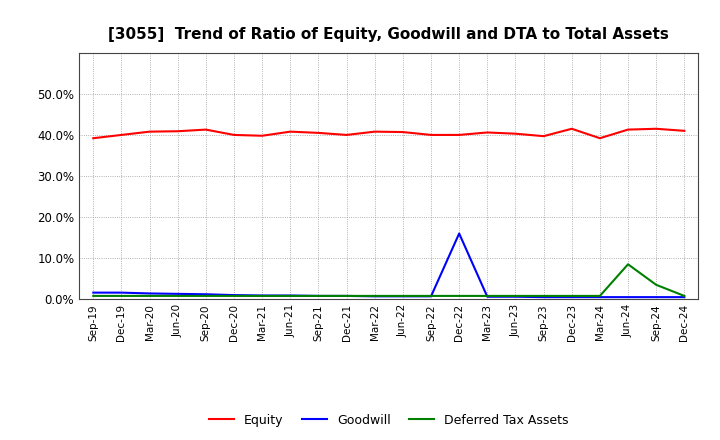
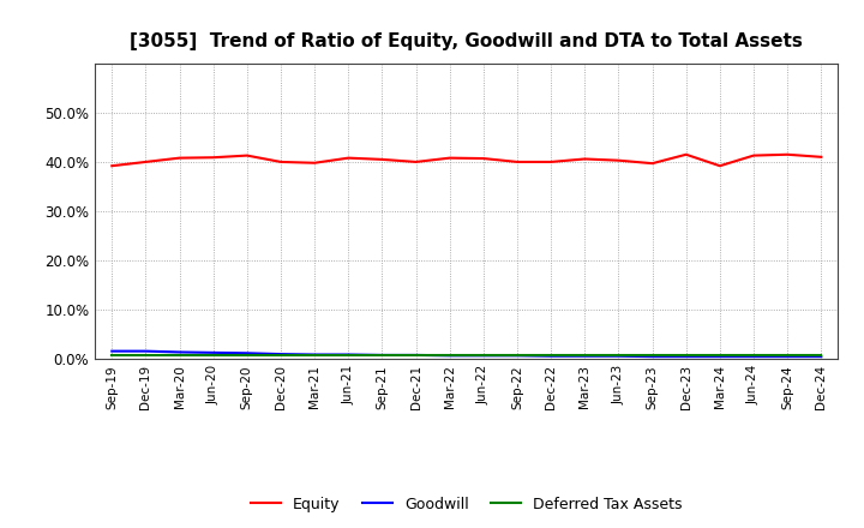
Goodwill/Dec-22: 16.0% -> 0.6%
Deferred Tax Assets/Jun-24: 8.5% -> 0.8%
Deferred Tax Assets/Sep-24: 3.5% -> 0.8%
